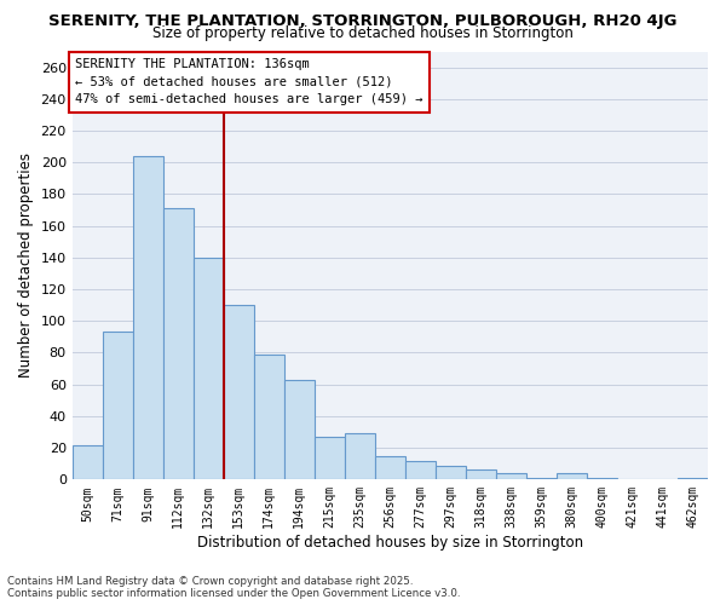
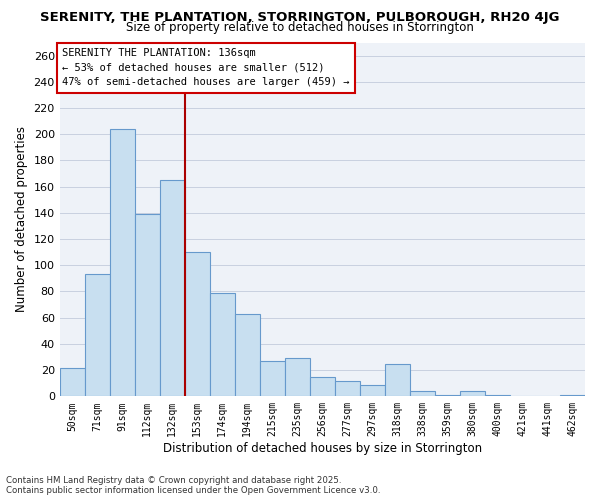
112sqm: 171 -> 139
132sqm: 140 -> 165
318sqm: 6 -> 25
